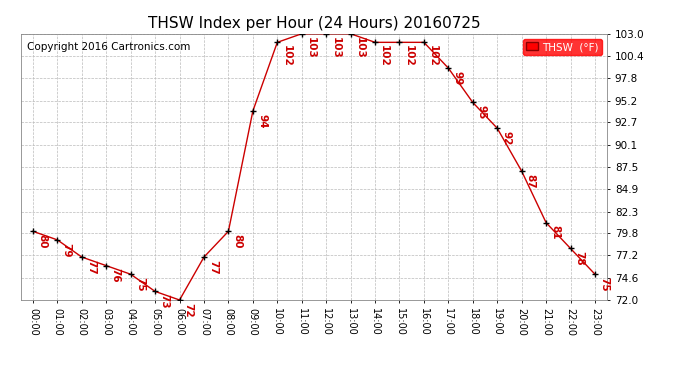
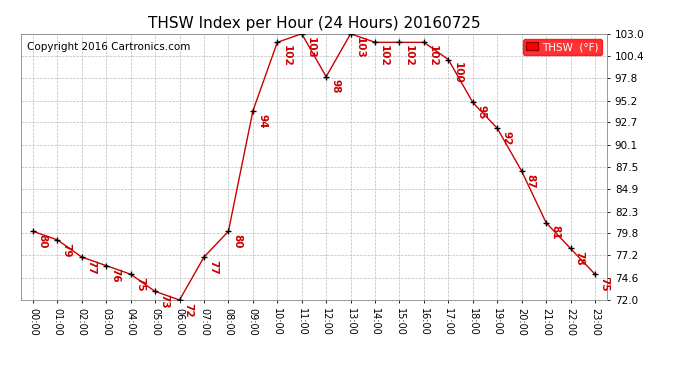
12:00: 103 -> 98
17:00: 99 -> 100
